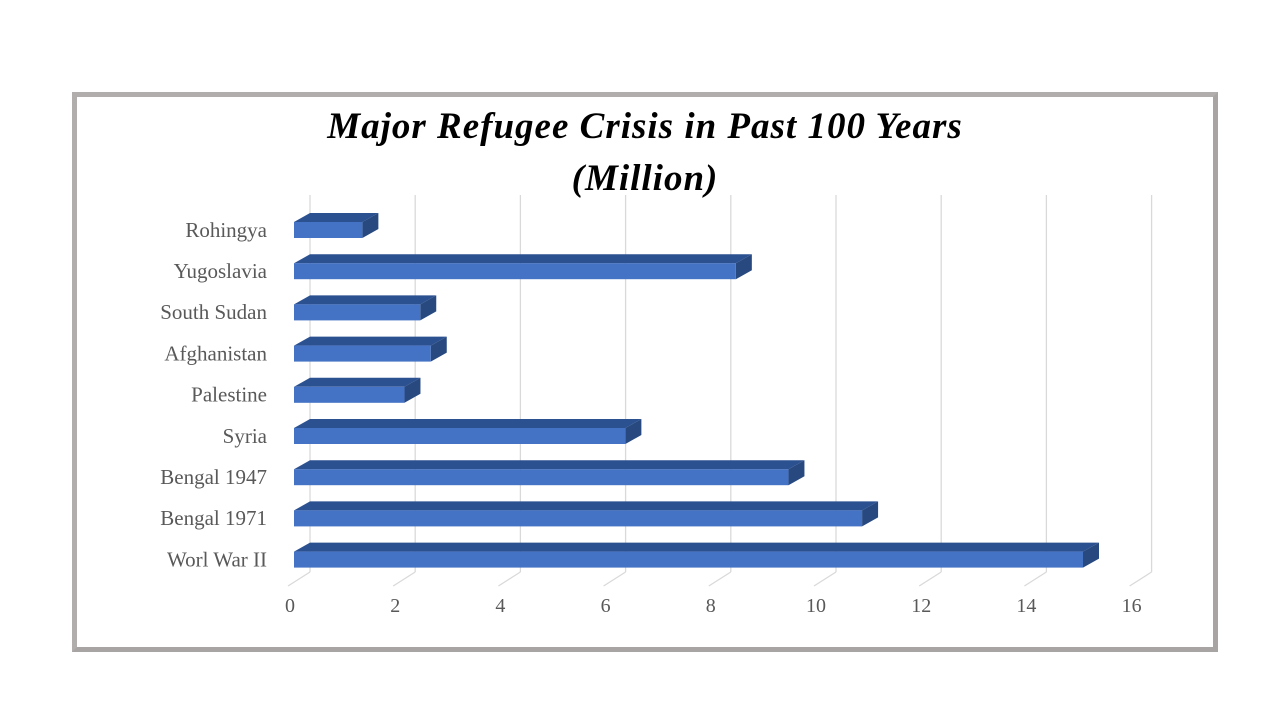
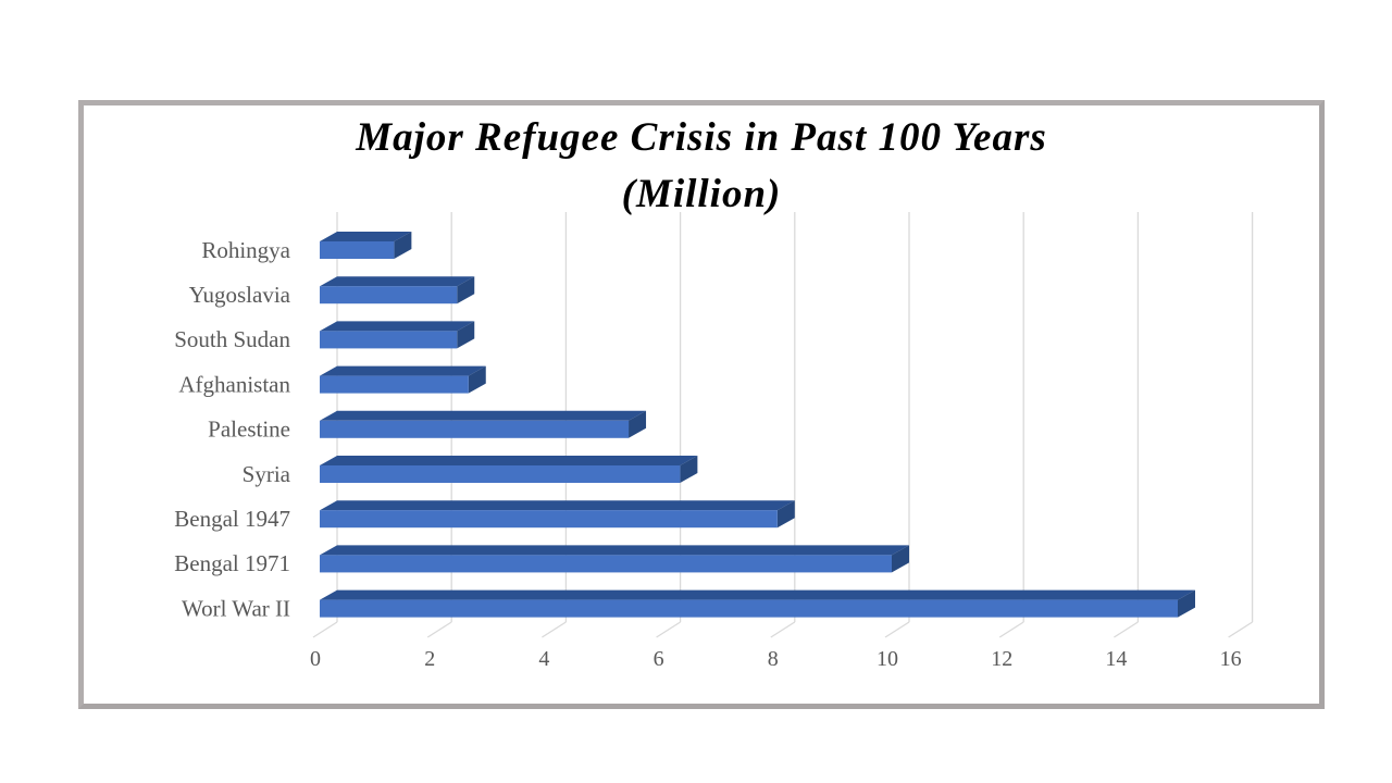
Yugoslavia: 8.4 -> 2.4
Palestine: 2.1 -> 5.4
Bengal 1947: 9.4 -> 8.0
Bengal 1971: 10.8 -> 10.0
